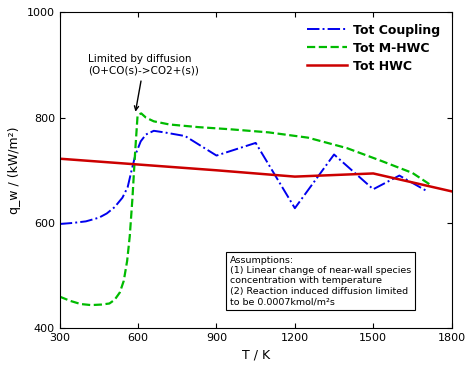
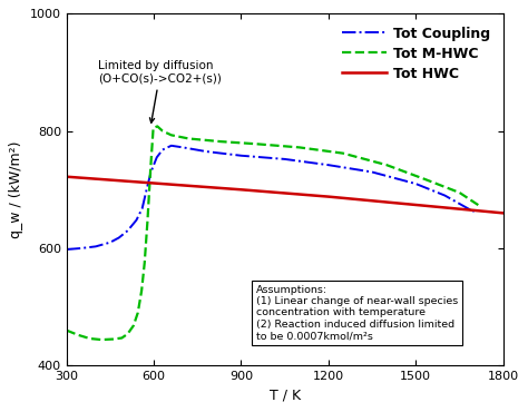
Tot Coupling/900: 728 -> 758
Tot Coupling/1200: 628 -> 742
Tot Coupling/1500: 664 -> 710
Tot HWC/1500: 694 -> 674
